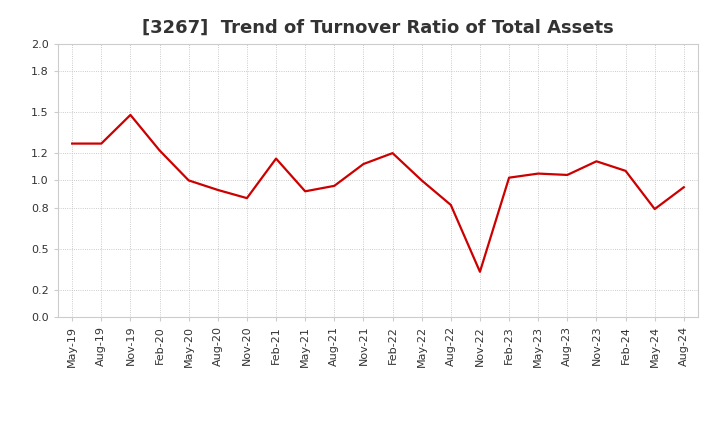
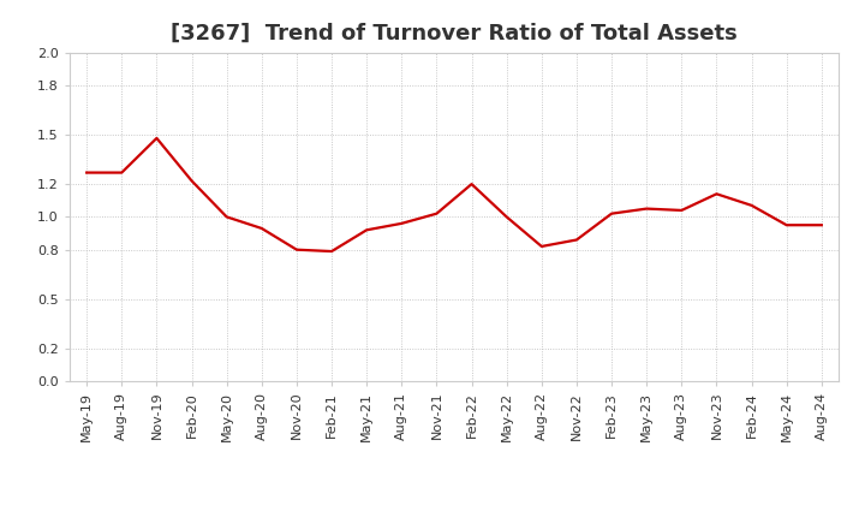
Nov-20: 0.87 -> 0.80
Feb-21: 1.16 -> 0.79
Nov-21: 1.12 -> 1.02
Nov-22: 0.33 -> 0.86
May-24: 0.79 -> 0.95
